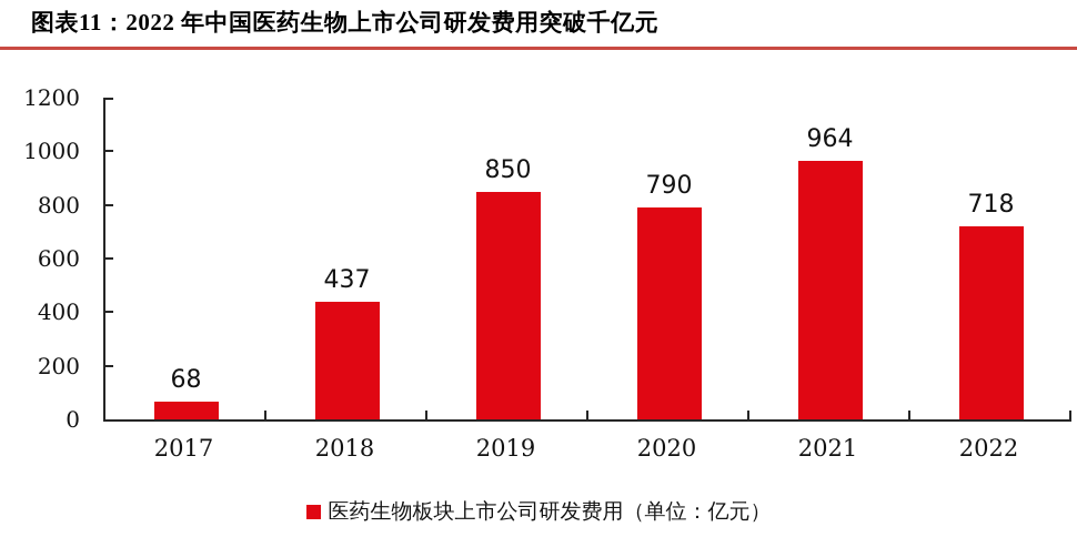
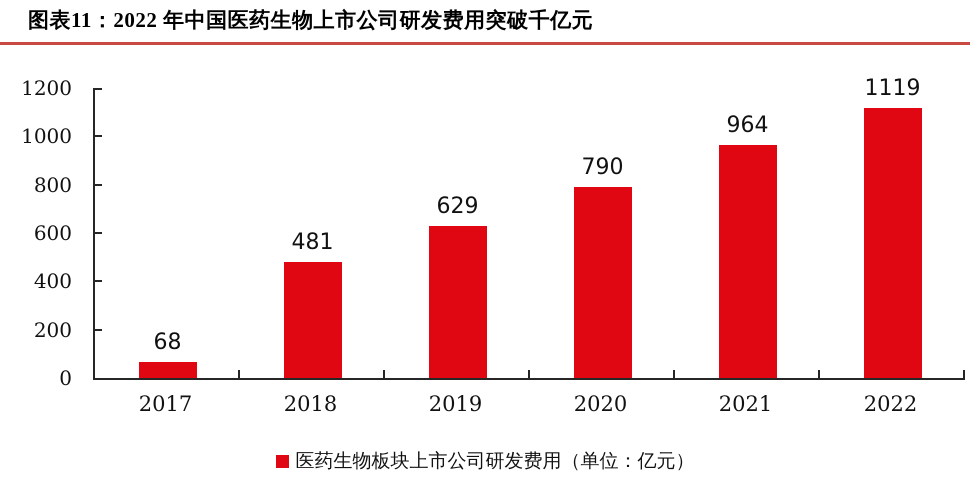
2018: 437 -> 481
2019: 850 -> 629
2022: 718 -> 1119
